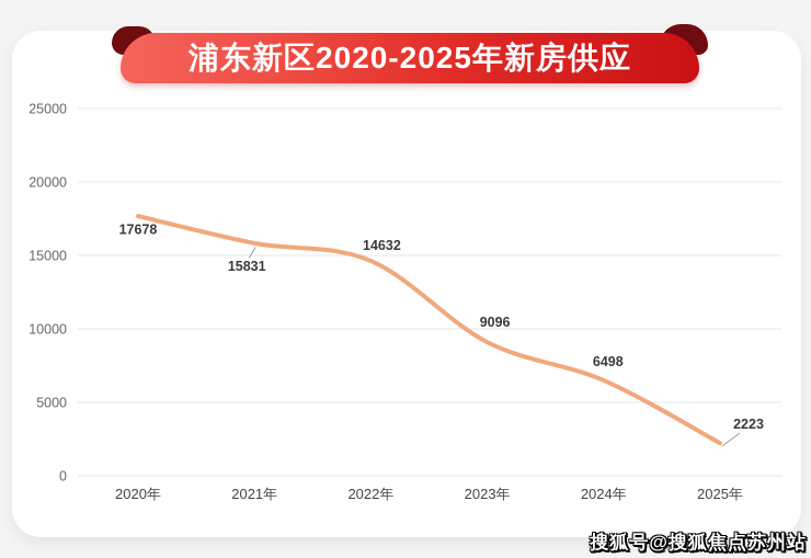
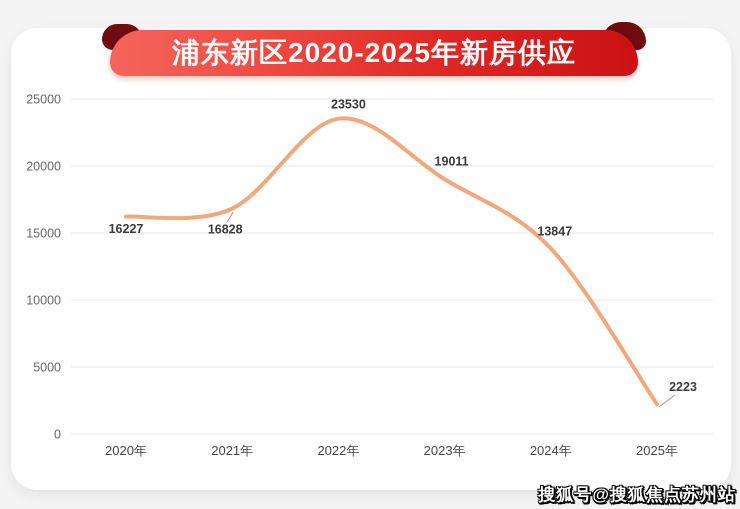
2020年: 17678 -> 16227
2021年: 15831 -> 16828
2022年: 14632 -> 23530
2023年: 9096 -> 19011
2024年: 6498 -> 13847
